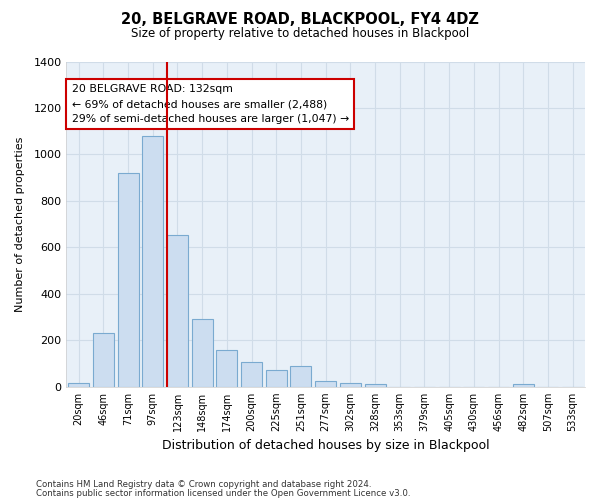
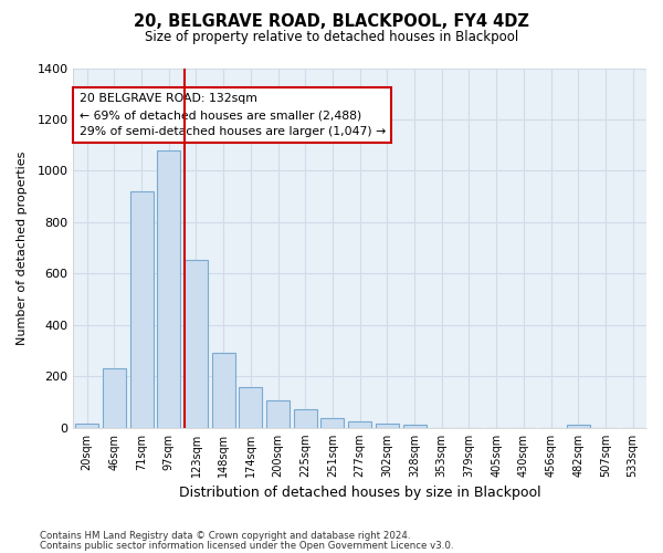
251sqm: 90 -> 40
